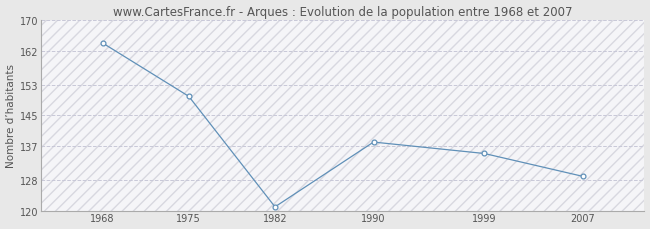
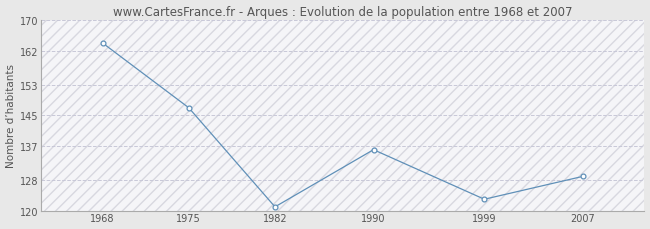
1975: 150 -> 147
1990: 138 -> 136
1999: 135 -> 123
